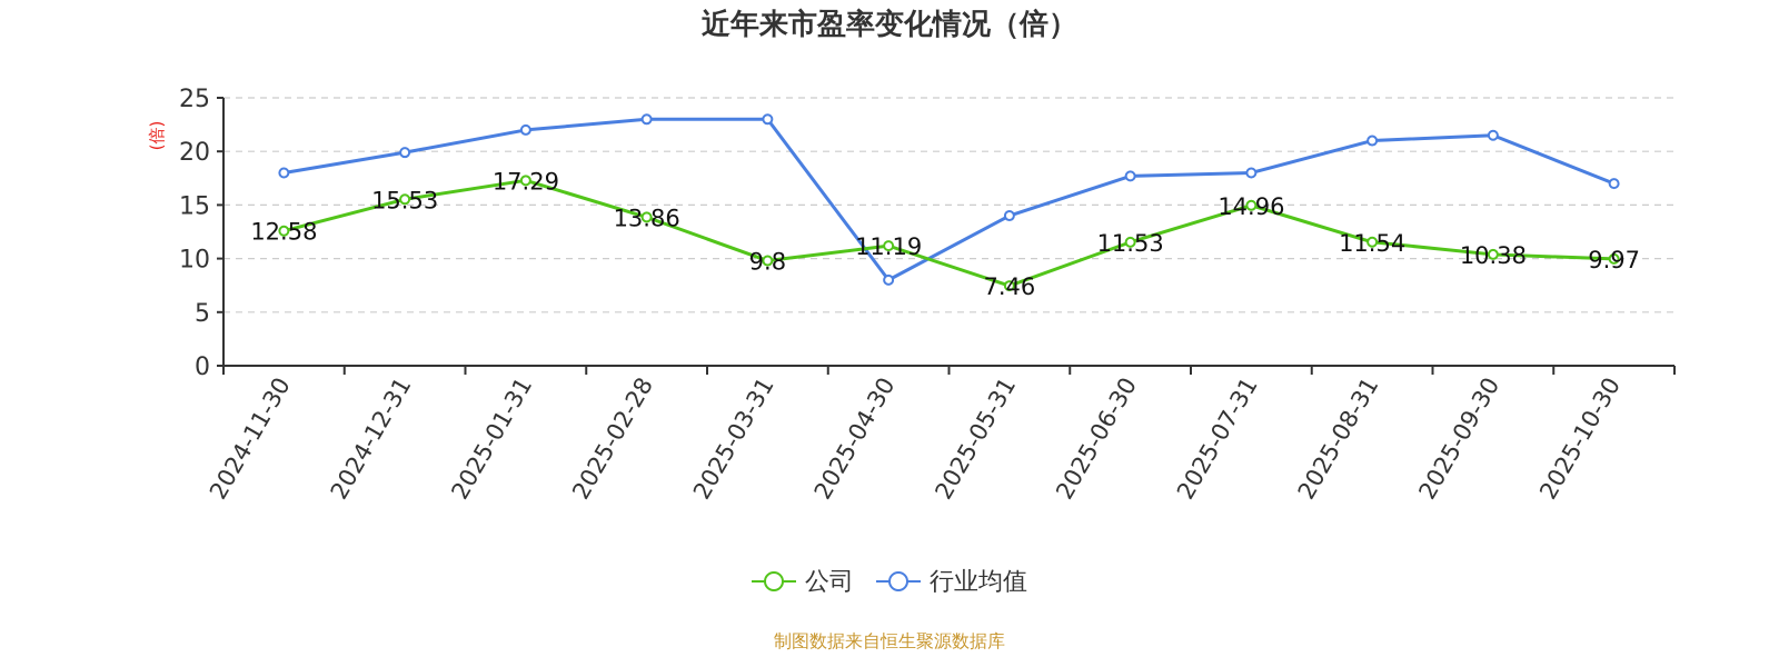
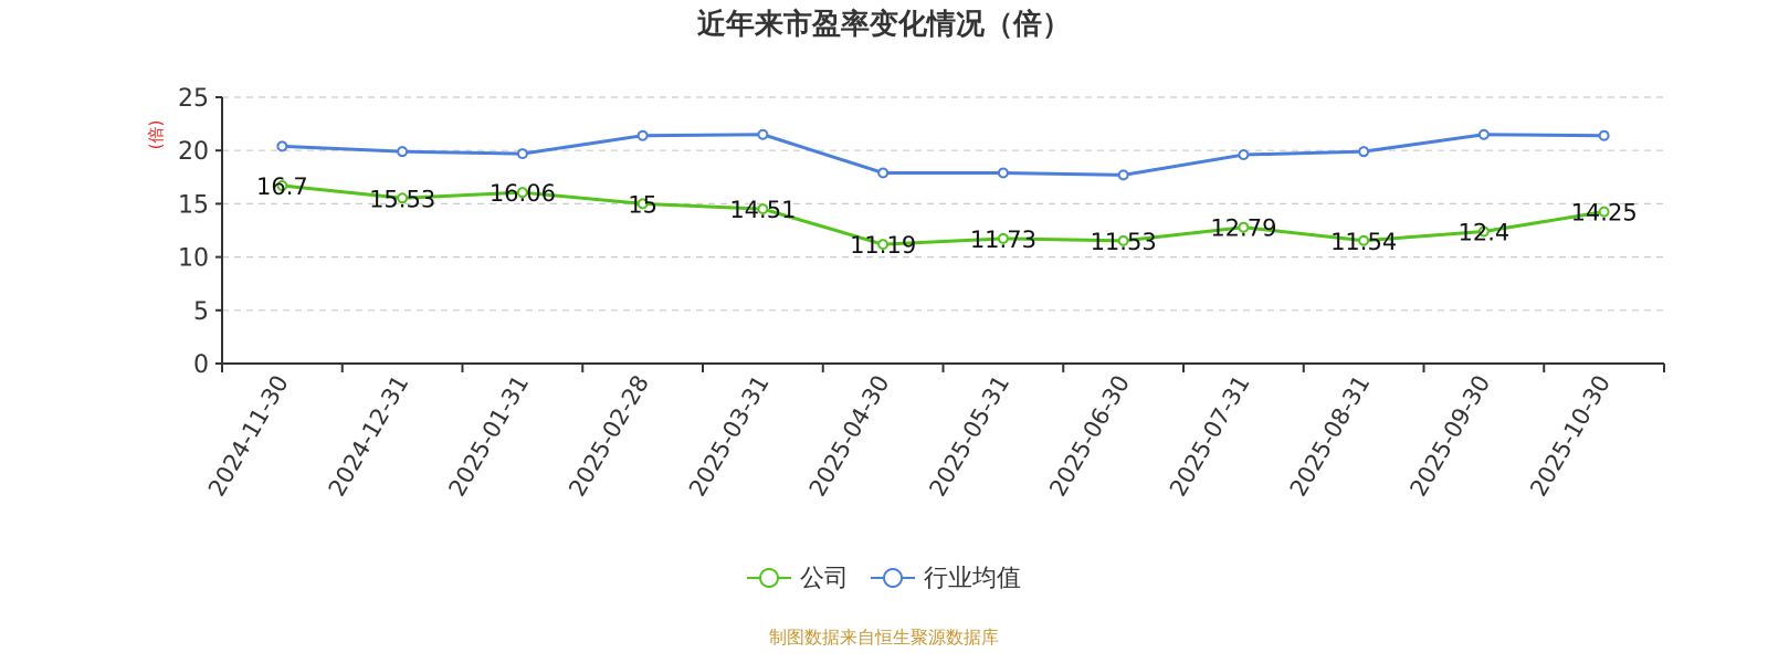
公司/2024-11-30: 12.58 -> 16.7
行业均值/2024-11-30: 18 -> 20
公司/2025-01-31: 17.29 -> 16.06
行业均值/2025-01-31: 22 -> 20
公司/2025-02-28: 13.86 -> 15
行业均值/2025-02-28: 23 -> 21
公司/2025-03-31: 9.8 -> 14.51
行业均值/2025-03-31: 23 -> 22
行业均值/2025-04-30: 8 -> 18
公司/2025-05-31: 7.46 -> 11.73
行业均值/2025-05-31: 14 -> 18
公司/2025-07-31: 14.96 -> 12.79
行业均值/2025-07-31: 18 -> 20
行业均值/2025-08-31: 21 -> 20
公司/2025-09-30: 10.38 -> 12.4
公司/2025-10-30: 9.97 -> 14.25
行业均值/2025-10-30: 17 -> 21
